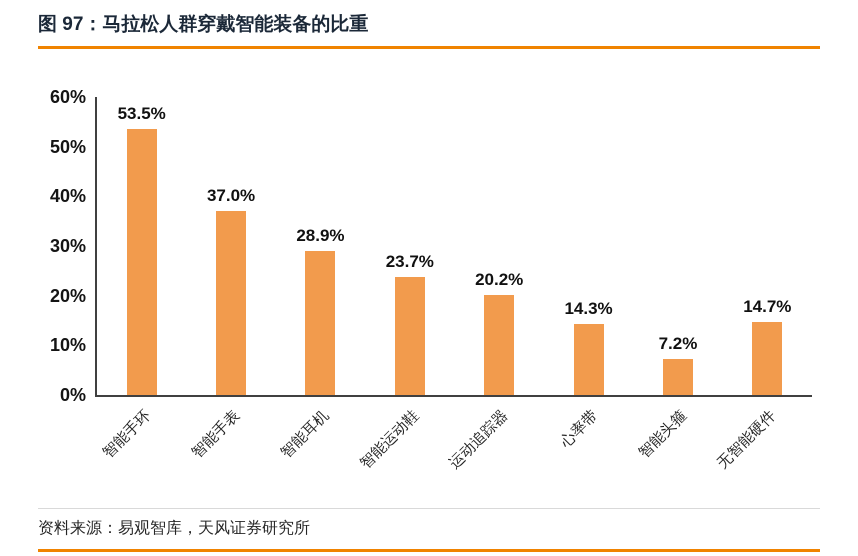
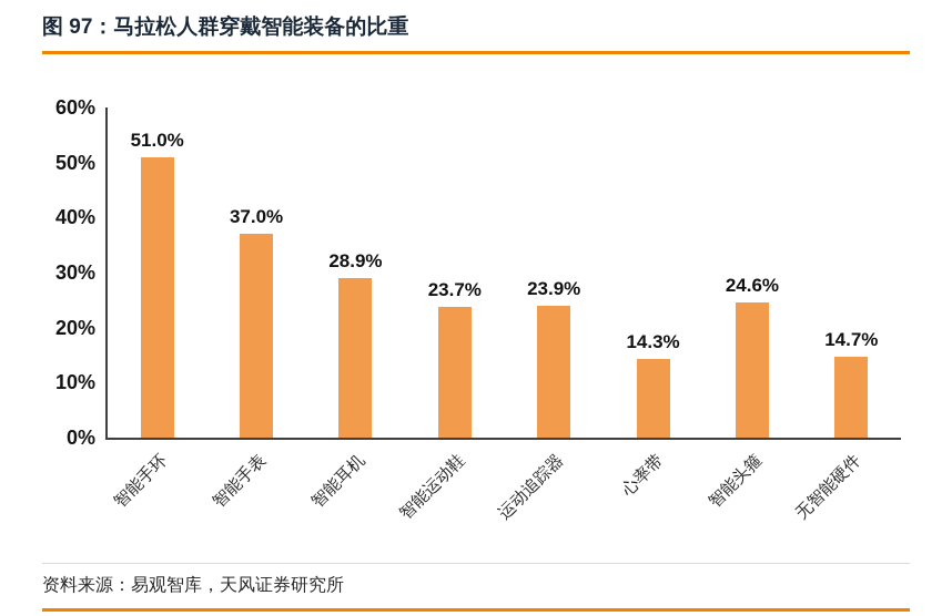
智能手环: 53.5% -> 51.0%
运动追踪器: 20.2% -> 23.9%
智能头箍: 7.2% -> 24.6%
